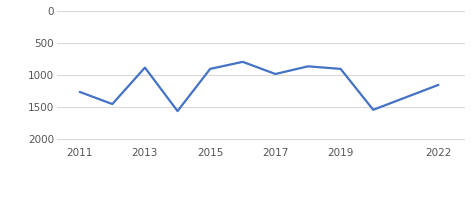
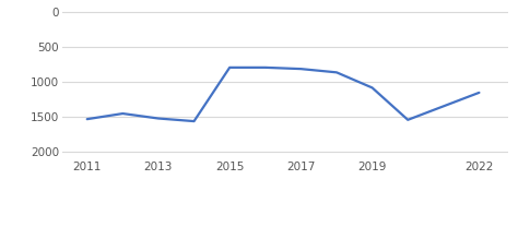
2011: 1260 -> 1530
2013: 880 -> 1520
2015: 900 -> 790
2017: 980 -> 810
2019: 900 -> 1080
